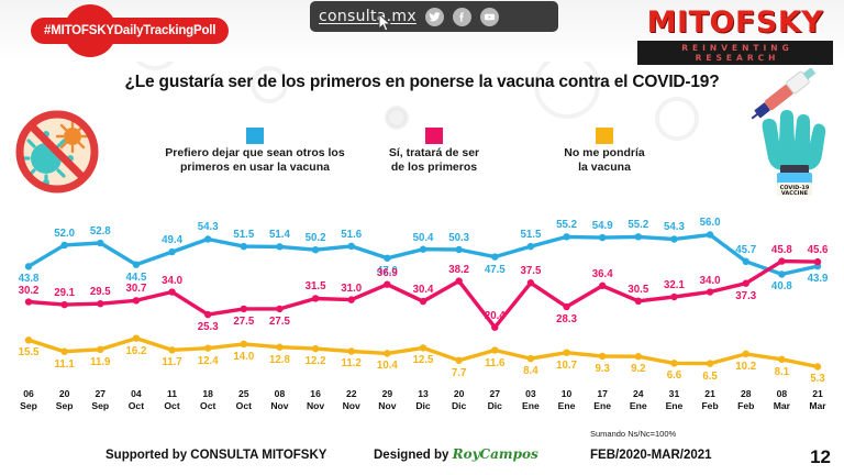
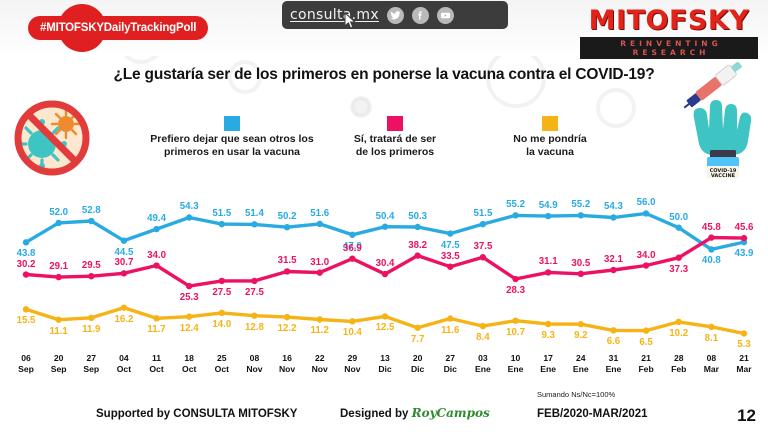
Sí, tratará de ser de los primeros/27 Dic: 20.4 -> 33.5
Sí, tratará de ser de los primeros/17 Ene: 36.4 -> 31.1
Prefiero dejar que sean otros los primeros en usar la vacuna/28 Feb: 45.7 -> 50.0
